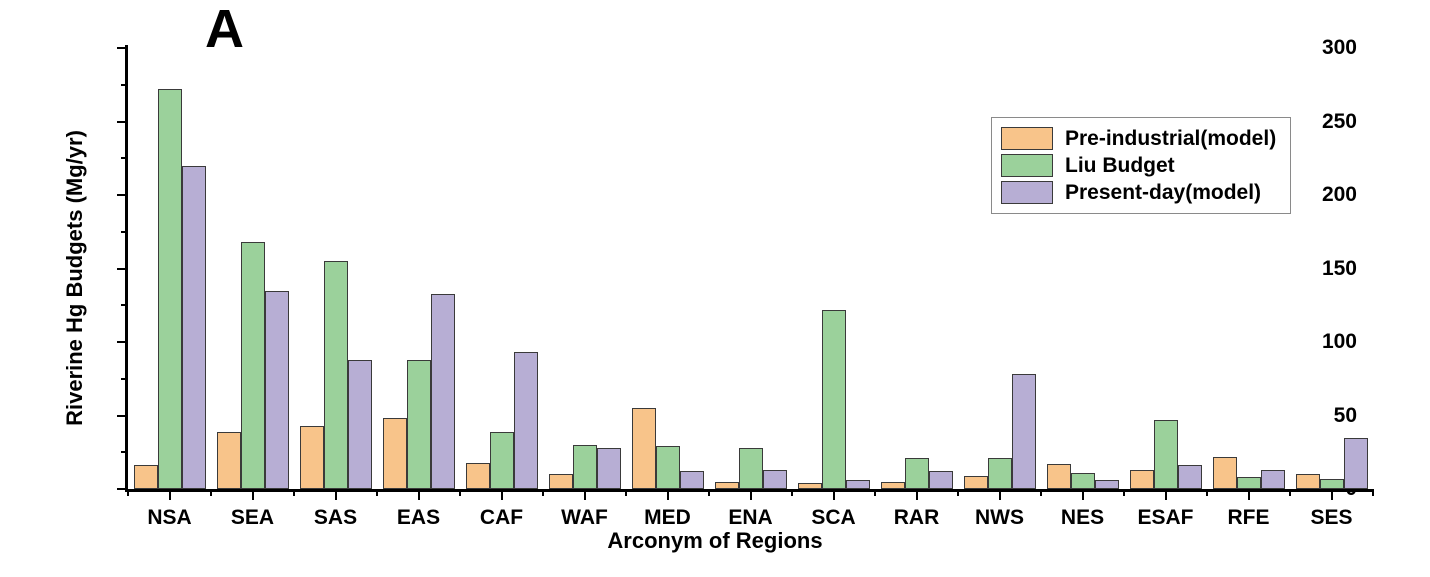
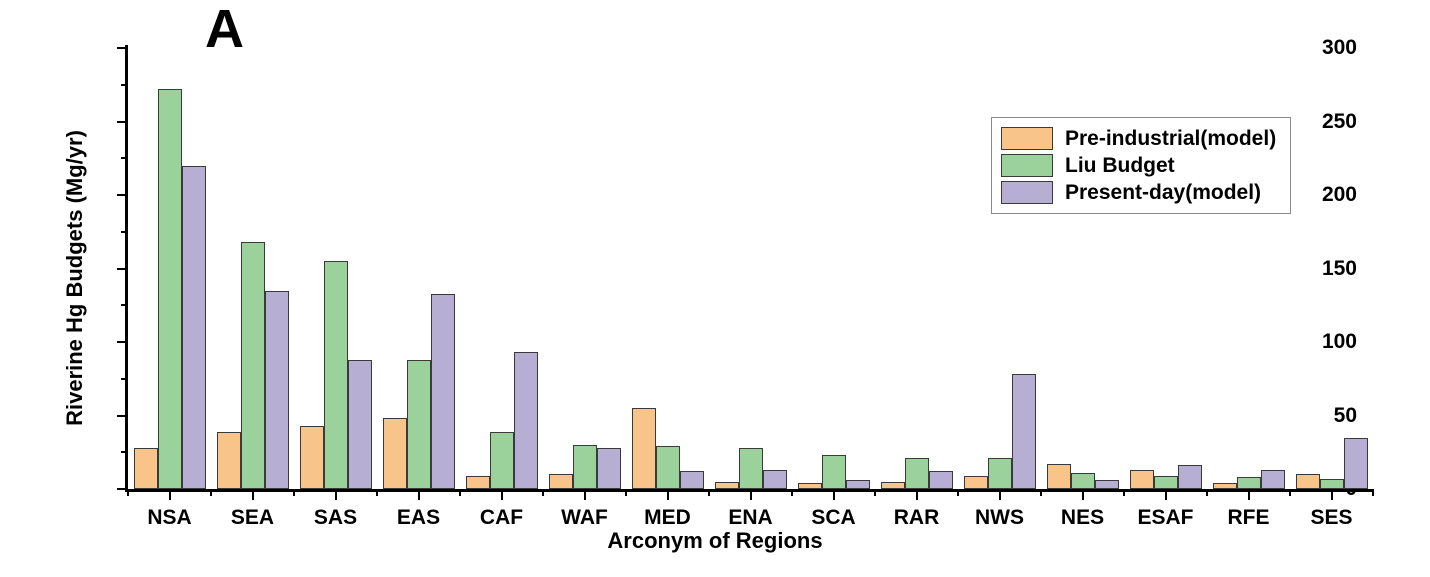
Pre-industrial(model)/NSA: 16 -> 28
Pre-industrial(model)/CAF: 18 -> 9
Liu Budget/SCA: 122 -> 23
Liu Budget/ESAF: 47 -> 9
Pre-industrial(model)/RFE: 22 -> 4
